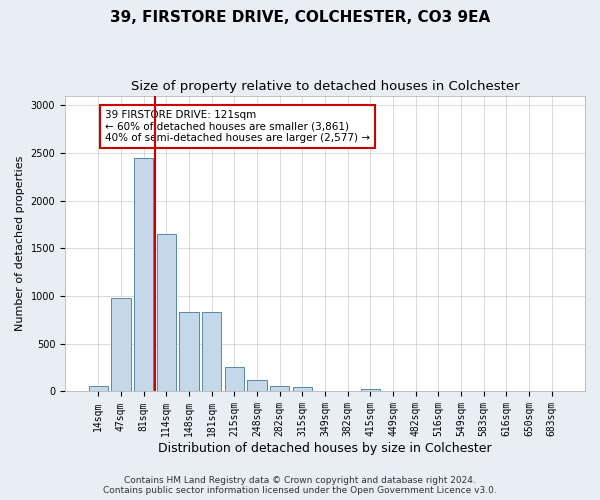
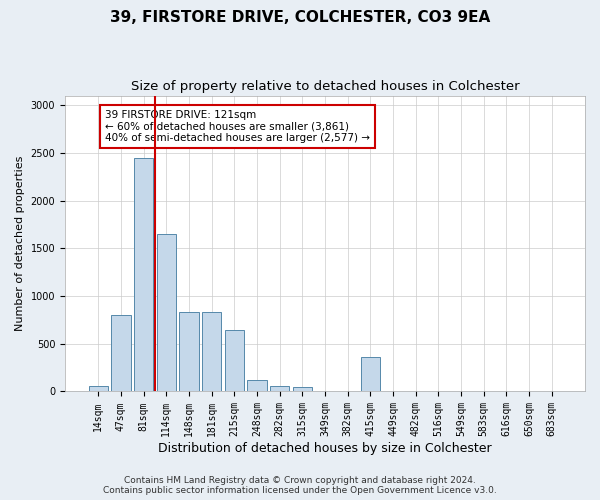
47sqm: 980 -> 800
215sqm: 260 -> 640
415sqm: 30 -> 360
